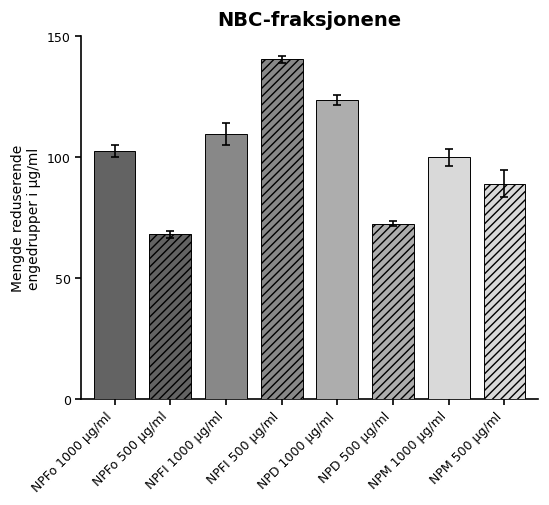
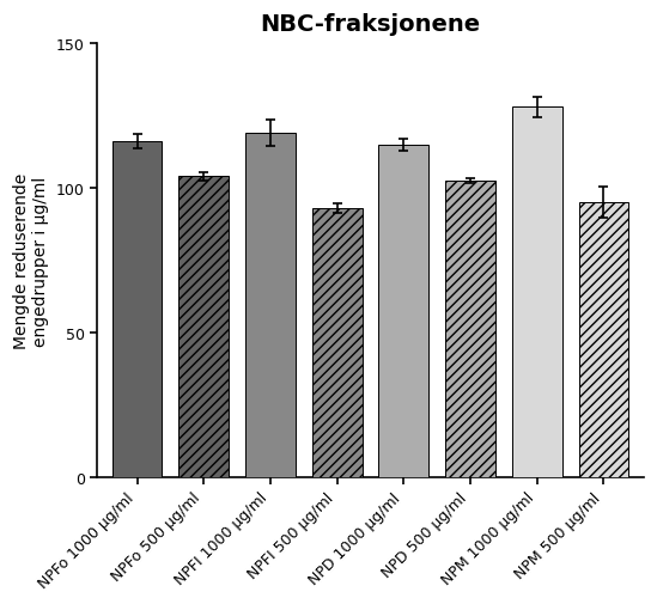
NPFo 1000 μg/ml: 102.5 -> 116.0
NPFo 500 μg/ml: 68.0 -> 104.0
NPFI 1000 μg/ml: 109.5 -> 119.0
NPFI 500 μg/ml: 140.5 -> 93.0
NPD 1000 μg/ml: 123.5 -> 115.0
NPD 500 μg/ml: 72.5 -> 102.5
NPM 1000 μg/ml: 100.0 -> 128.0
NPM 500 μg/ml: 89.0 -> 95.0
